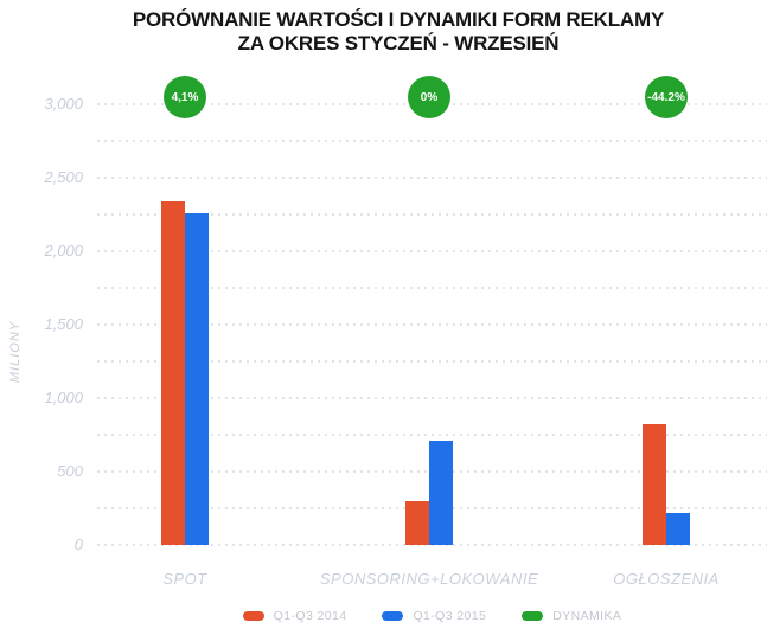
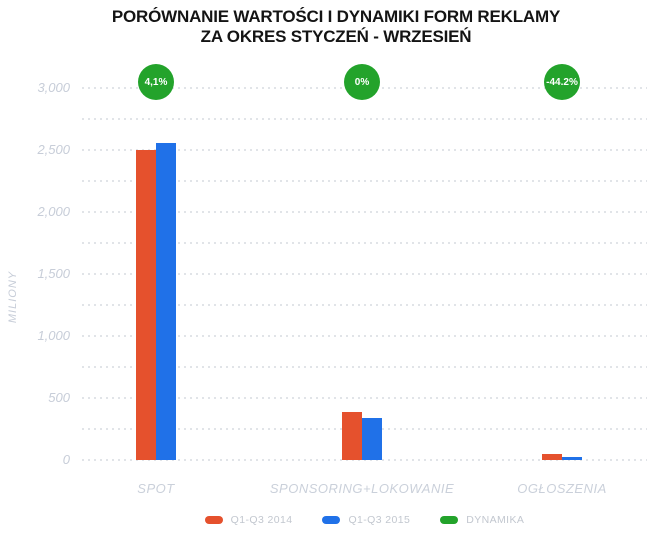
Q1-Q3 2014/SPOT: 2340 -> 2500
Q1-Q3 2015/SPOT: 2260 -> 2560
Q1-Q3 2014/SPONSORING+LOKOWANIE: 300 -> 390
Q1-Q3 2015/SPONSORING+LOKOWANIE: 710 -> 340
Q1-Q3 2014/OGŁOSZENIA: 820 -> 50
Q1-Q3 2015/OGŁOSZENIA: 220 -> 30
